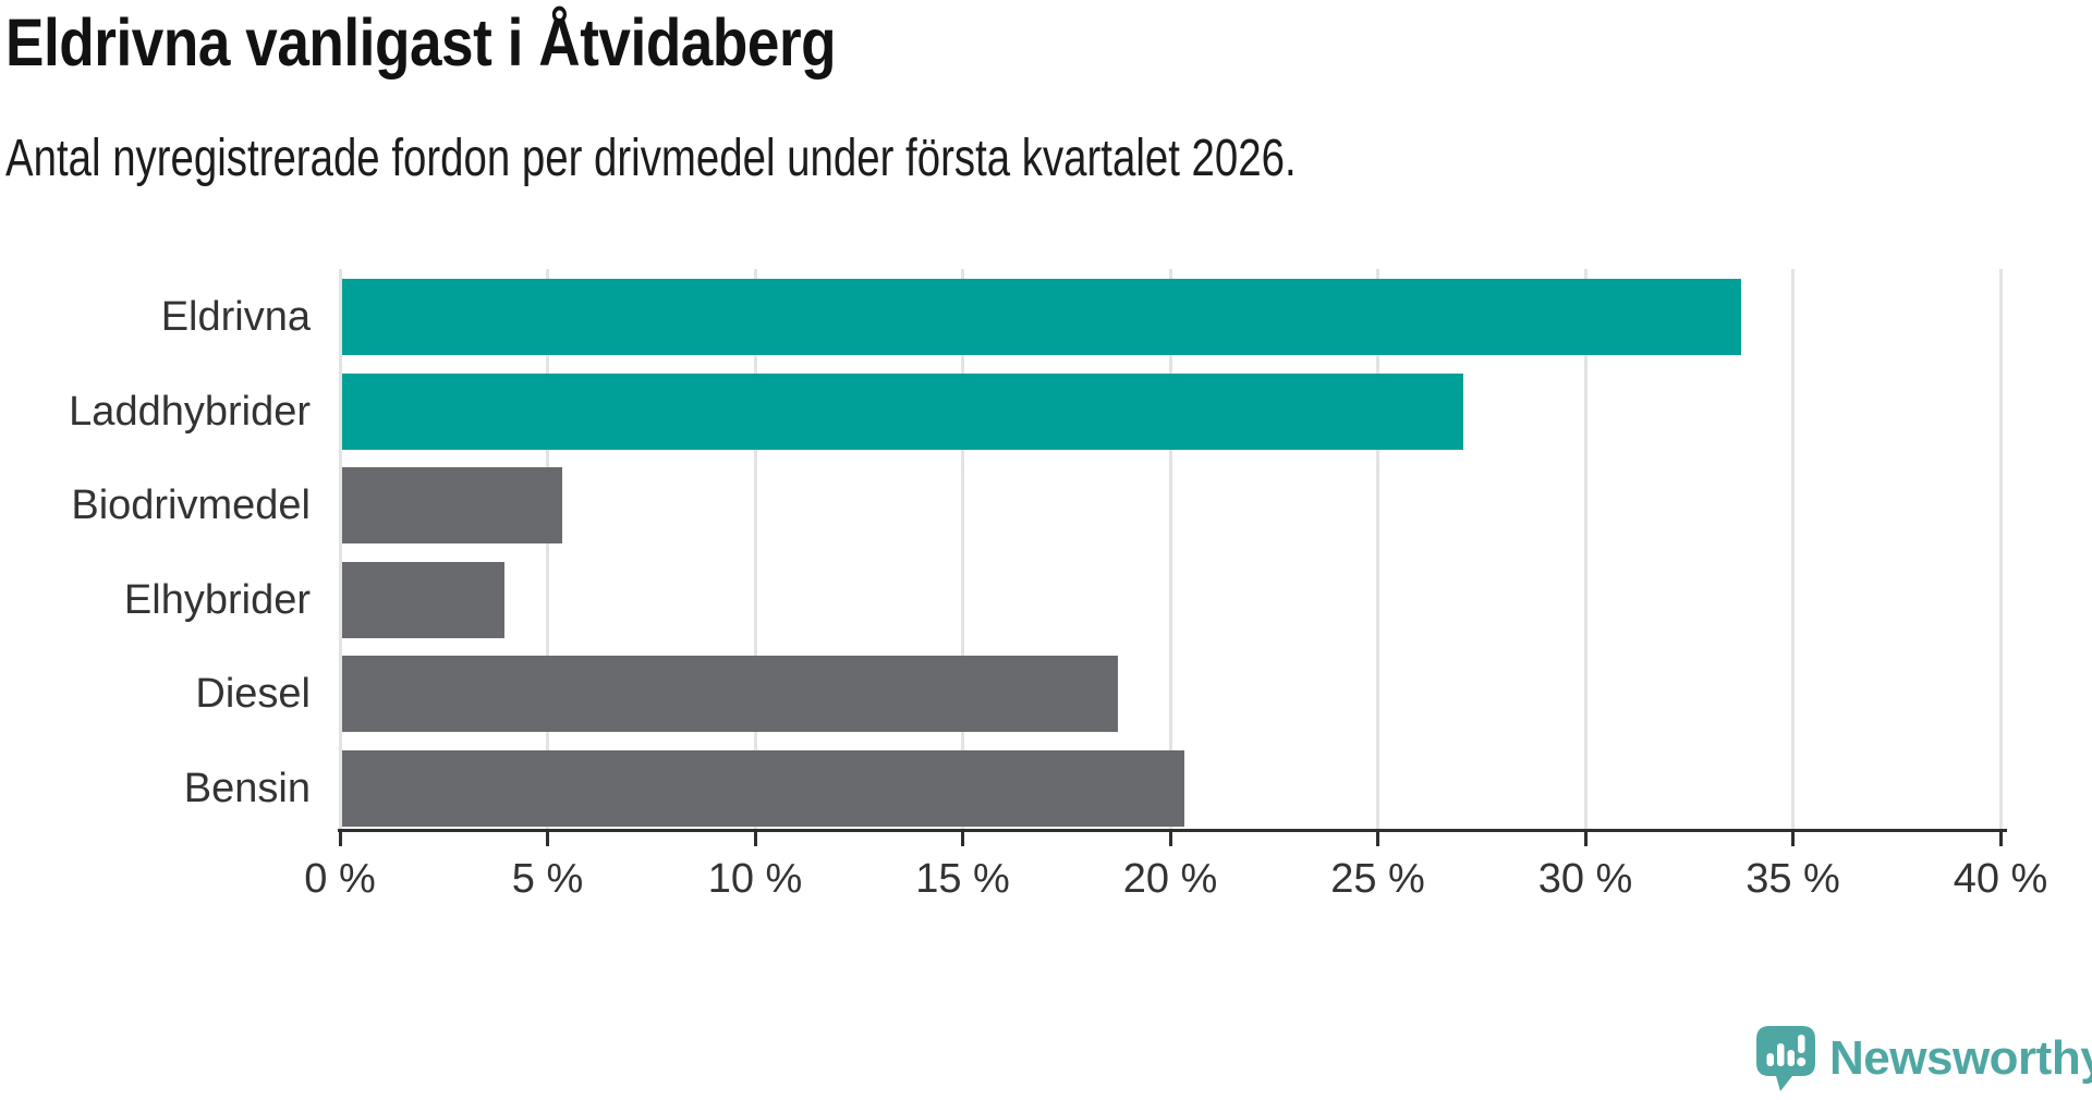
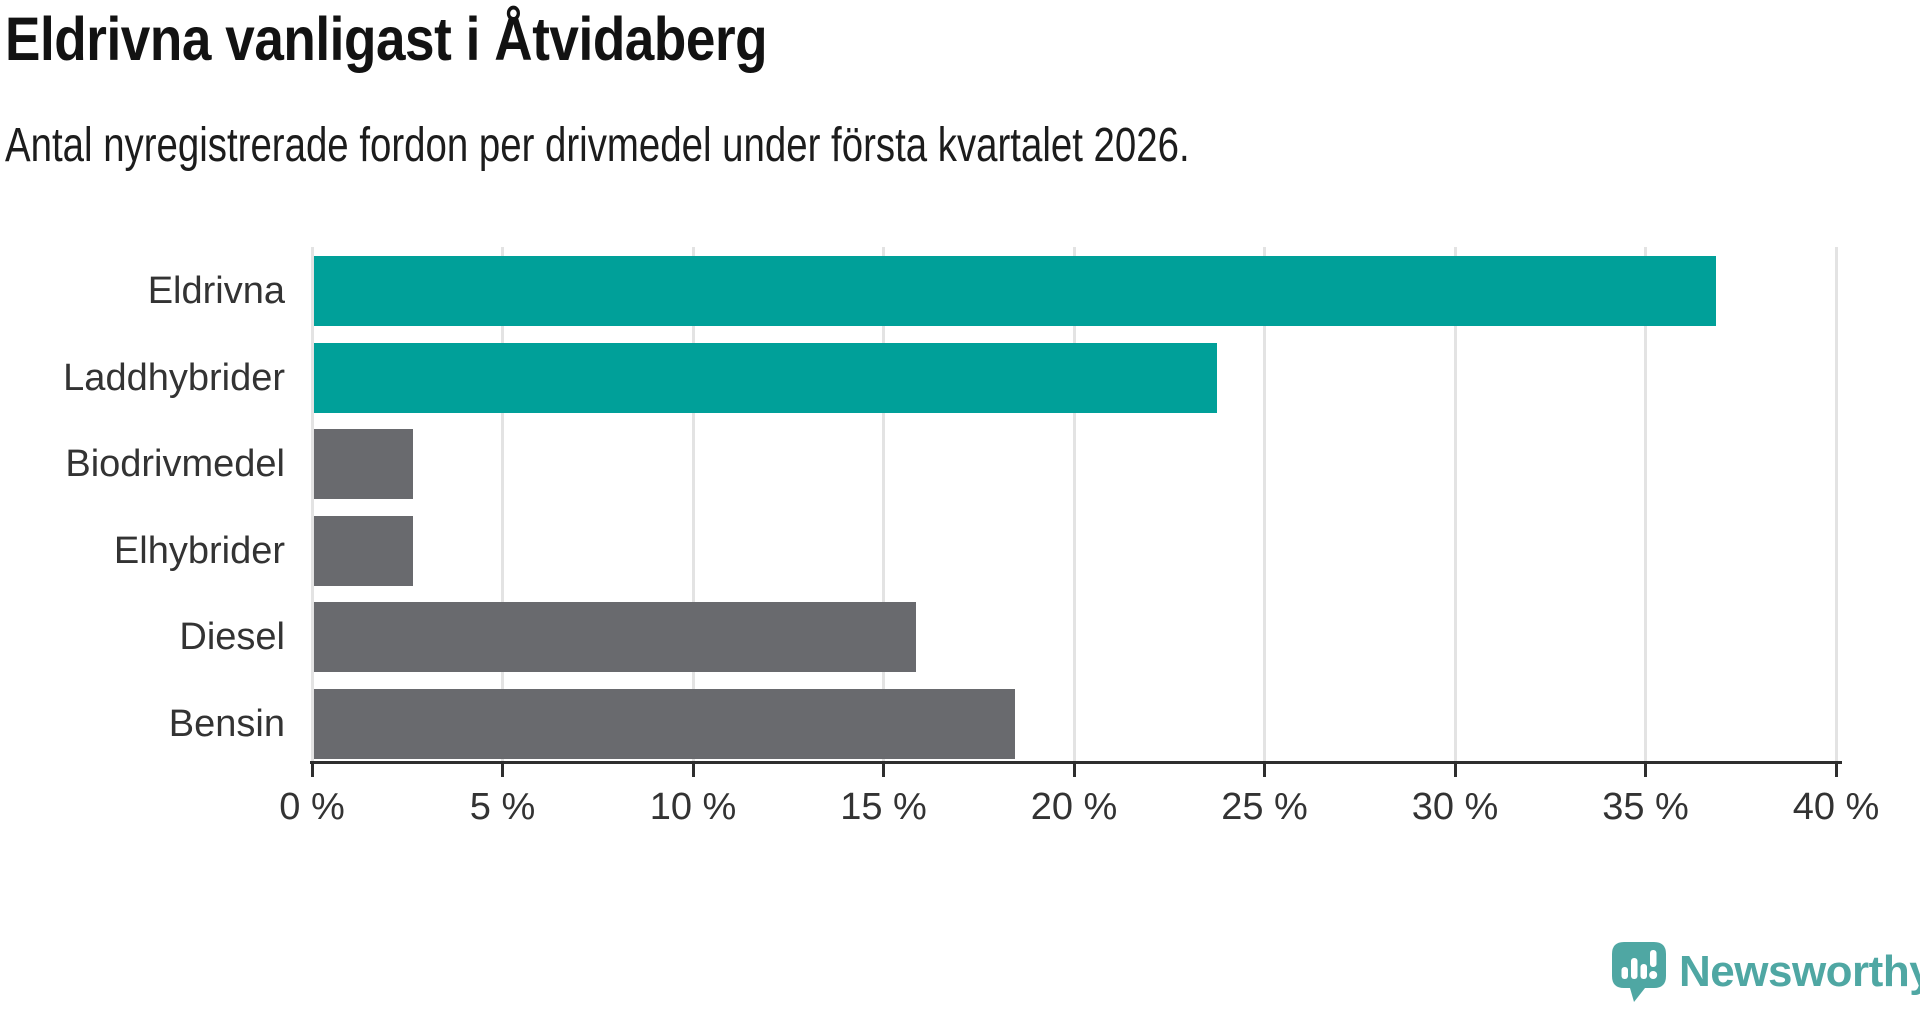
Eldrivna: 33.7% -> 36.8%
Laddhybrider: 27.0% -> 23.7%
Biodrivmedel: 5.3% -> 2.6%
Elhybrider: 3.9% -> 2.6%
Diesel: 18.7% -> 15.8%
Bensin: 20.3% -> 18.4%
